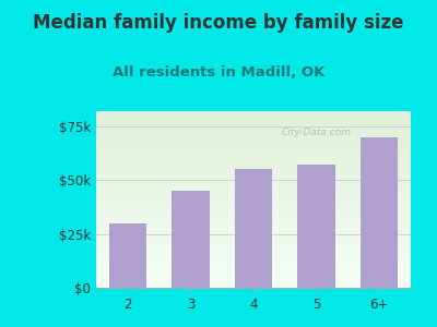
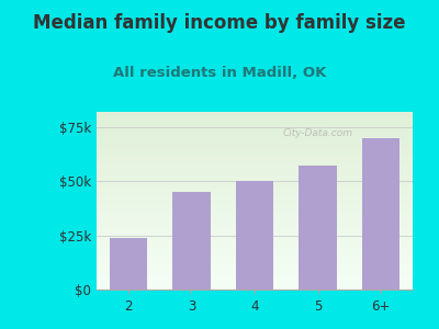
2: $30k -> $24k
4: $55k -> $50k
